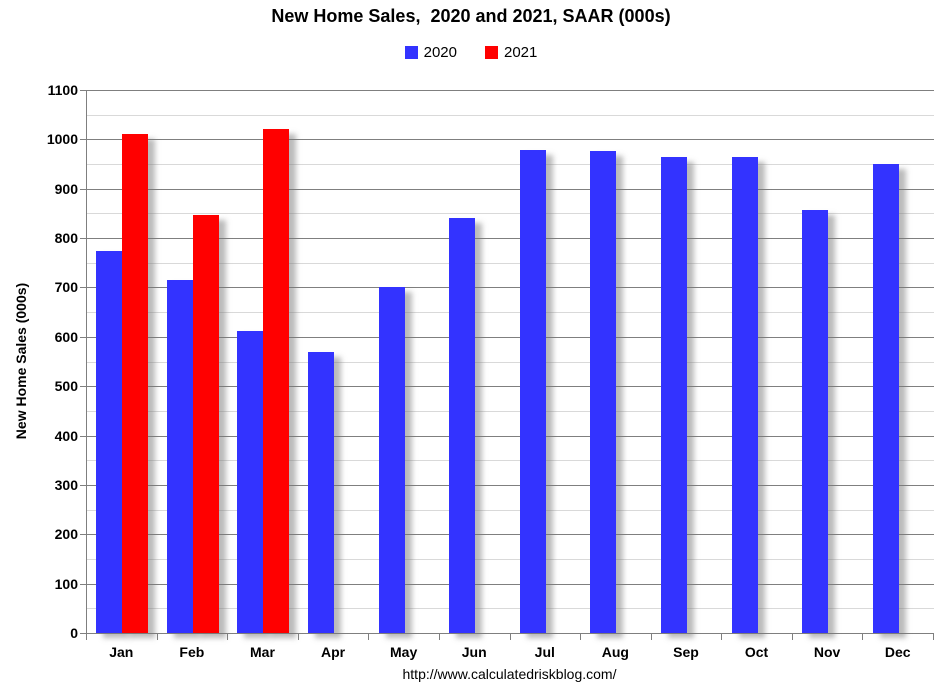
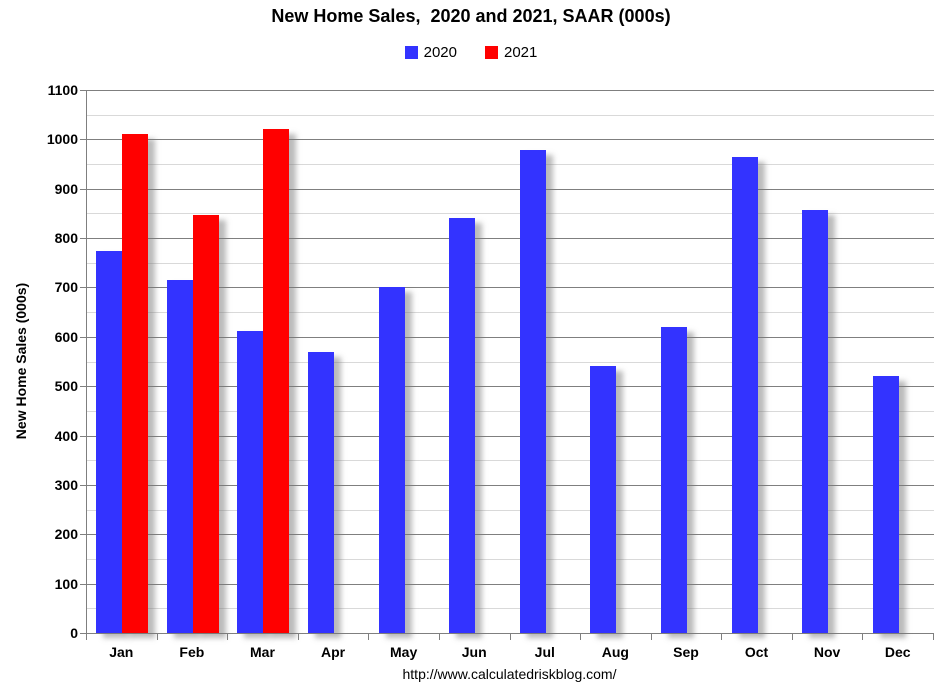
2020/Aug: 980 -> 540
2020/Sep: 960 -> 620
2020/Dec: 950 -> 520
